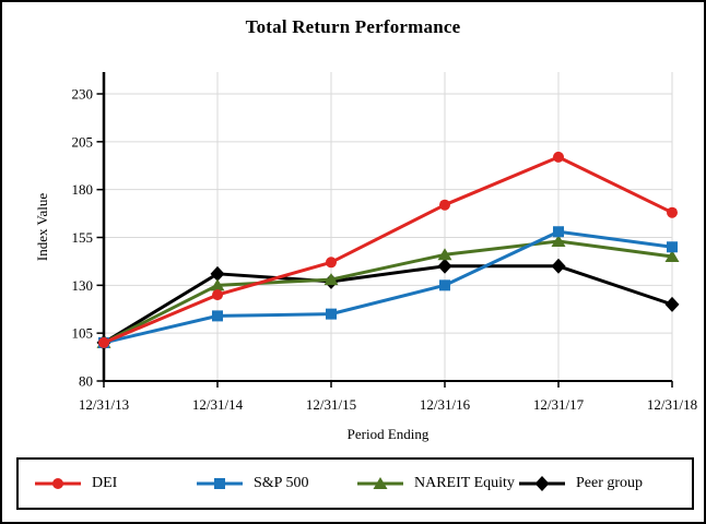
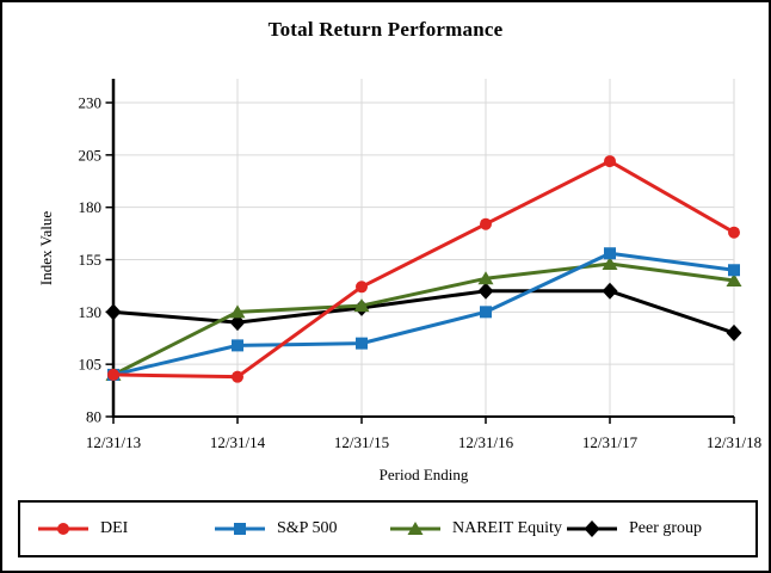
Peer group/12/31/13: 100 -> 130
DEI/12/31/14: 125 -> 99
Peer group/12/31/14: 136 -> 125
DEI/12/31/17: 197 -> 202
